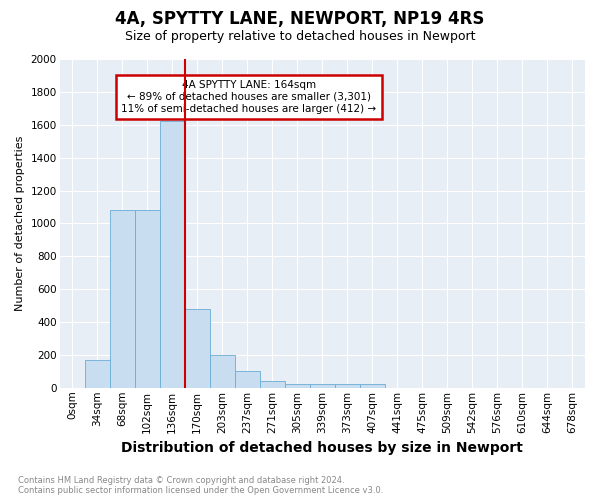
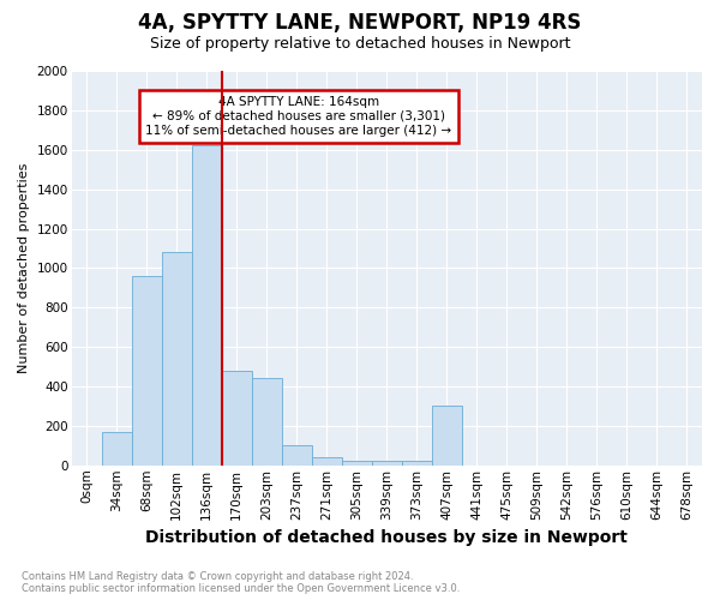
68sqm: 1080 -> 960
203sqm: 200 -> 440
407sqm: 20 -> 300
